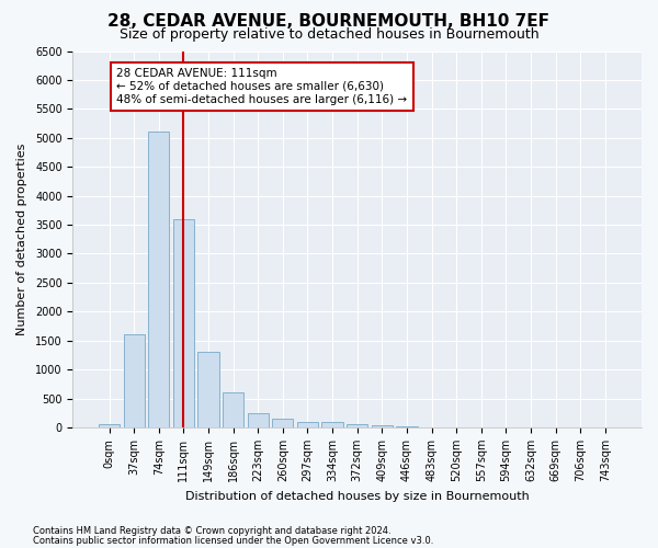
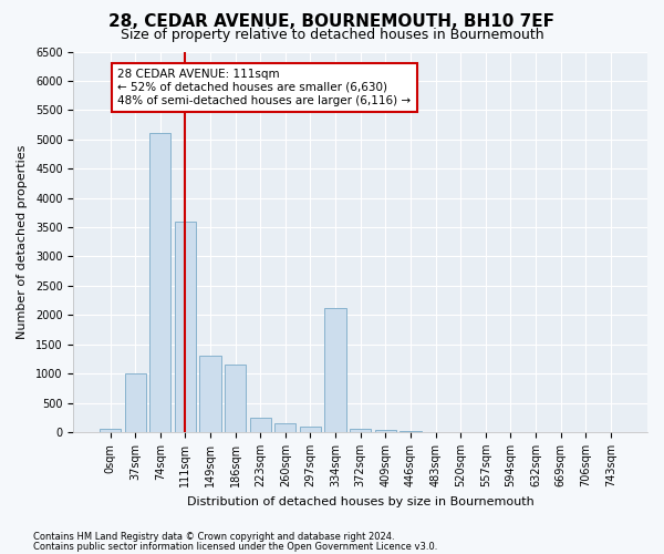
37sqm: 1600 -> 1000
186sqm: 600 -> 1160
334sqm: 100 -> 2120
